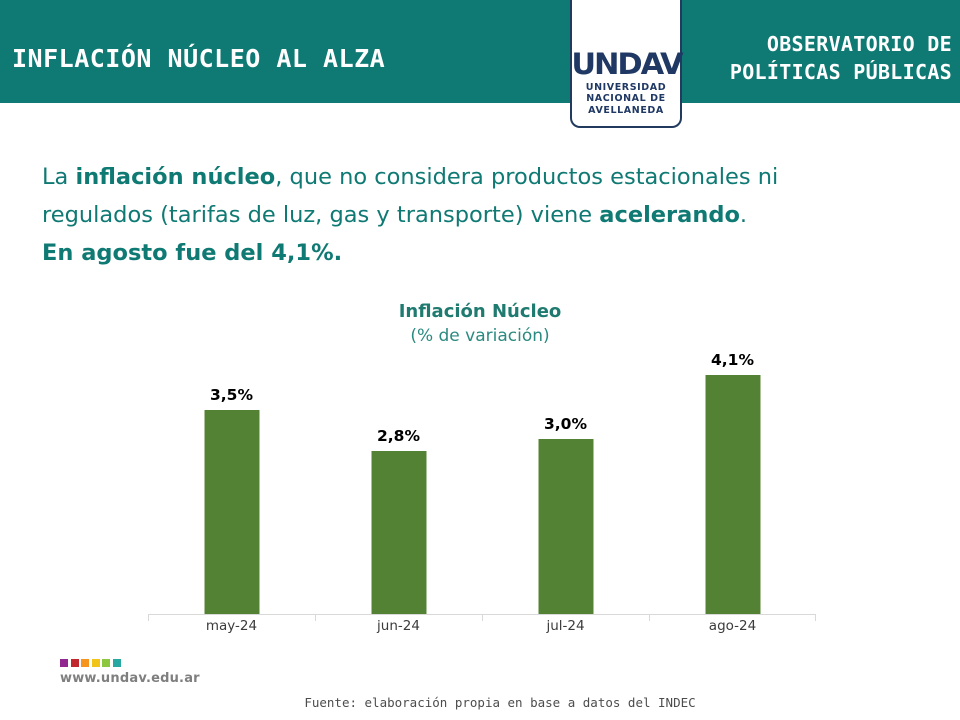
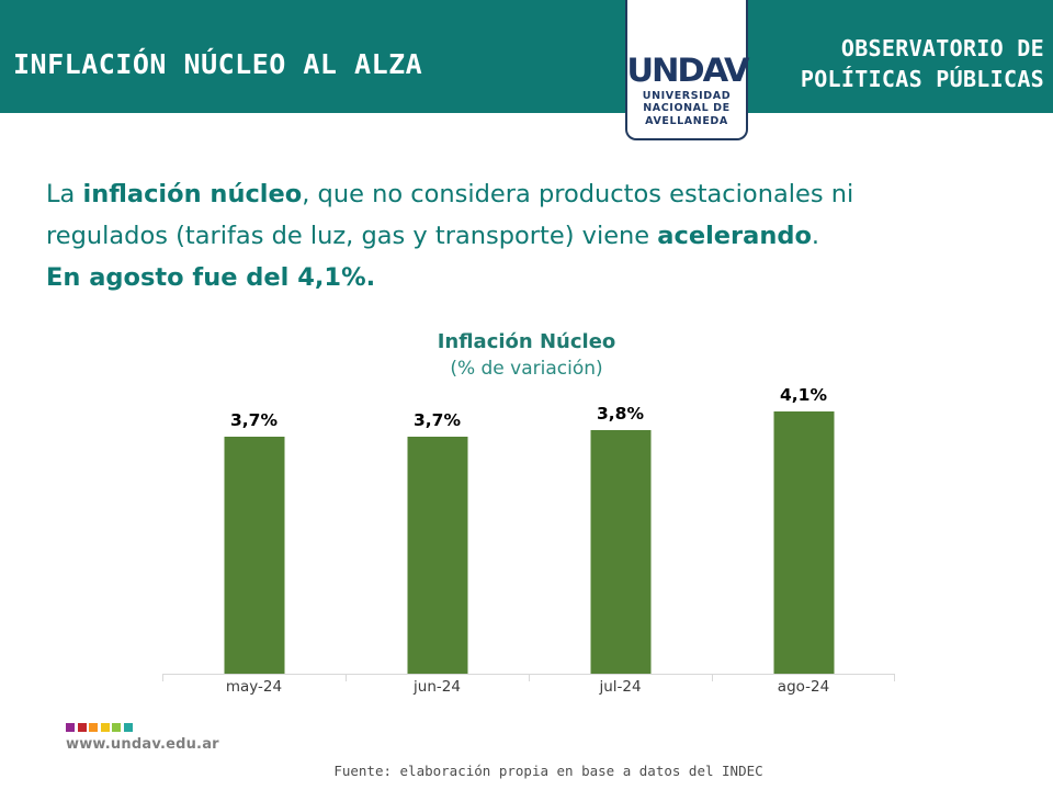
may-24: 3,5% -> 3,7%
jun-24: 2,8% -> 3,7%
jul-24: 3,0% -> 3,8%
